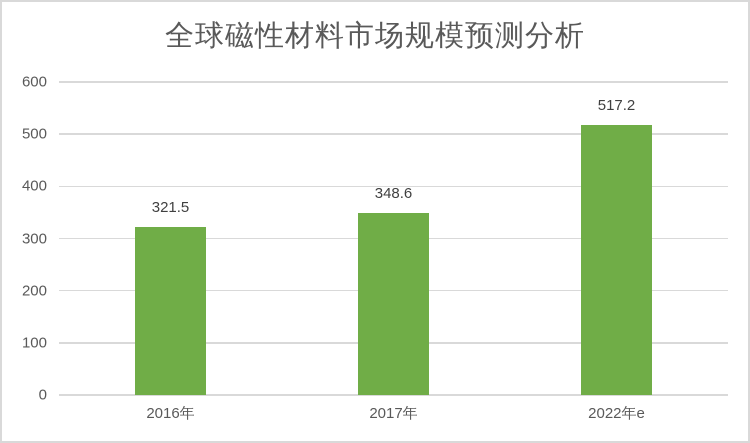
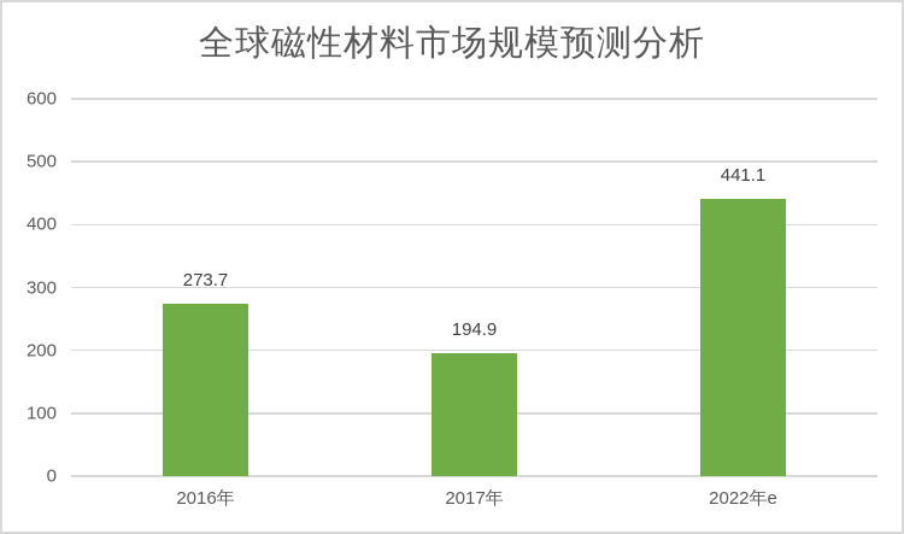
2016年: 321.5 -> 273.7
2017年: 348.6 -> 194.9
2022年e: 517.2 -> 441.1
